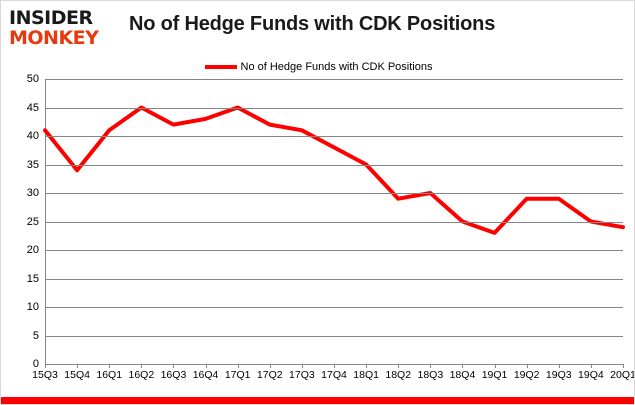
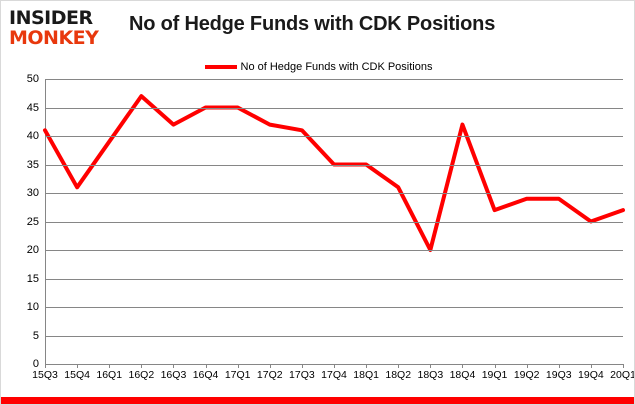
15Q4: 34 -> 31
16Q1: 41 -> 39
16Q2: 45 -> 47
16Q4: 43 -> 45
17Q4: 38 -> 35
18Q2: 29 -> 31
18Q3: 30 -> 20
18Q4: 25 -> 42
19Q1: 23 -> 27
20Q1: 24 -> 27
